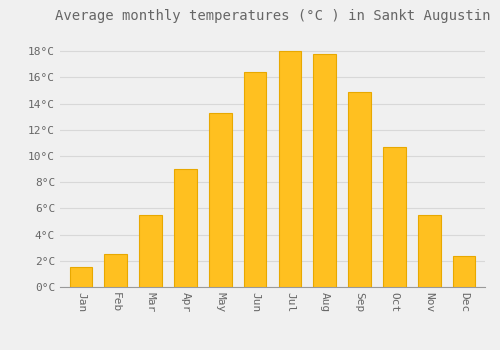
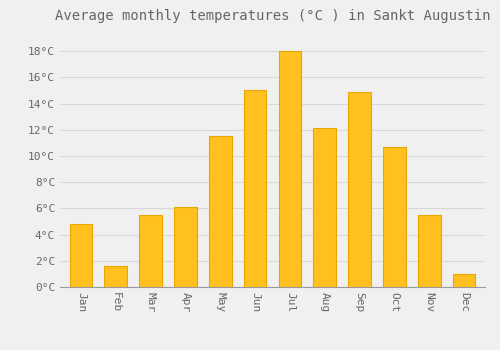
Jan: 1.5°C -> 4.8°C
Feb: 2.5°C -> 1.6°C
Apr: 9.0°C -> 6.1°C
May: 13.3°C -> 11.5°C
Jun: 16.4°C -> 15.0°C
Aug: 17.8°C -> 12.1°C
Dec: 2.4°C -> 1.0°C
